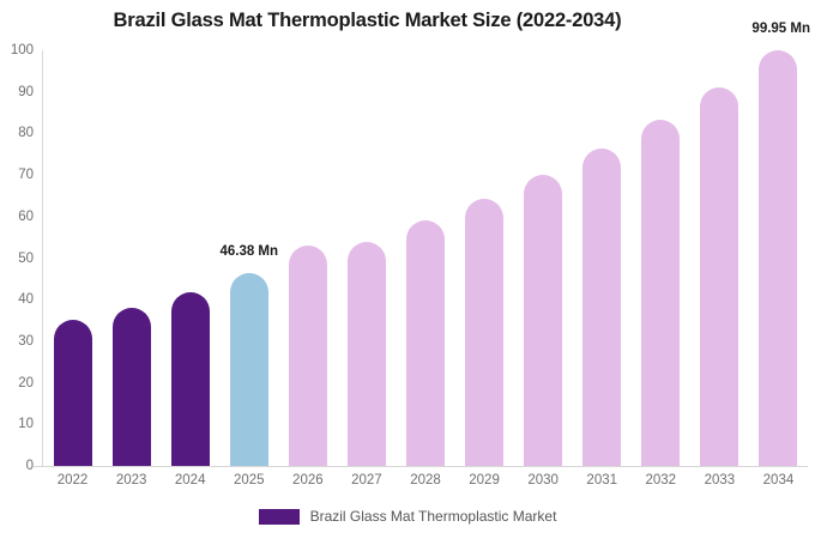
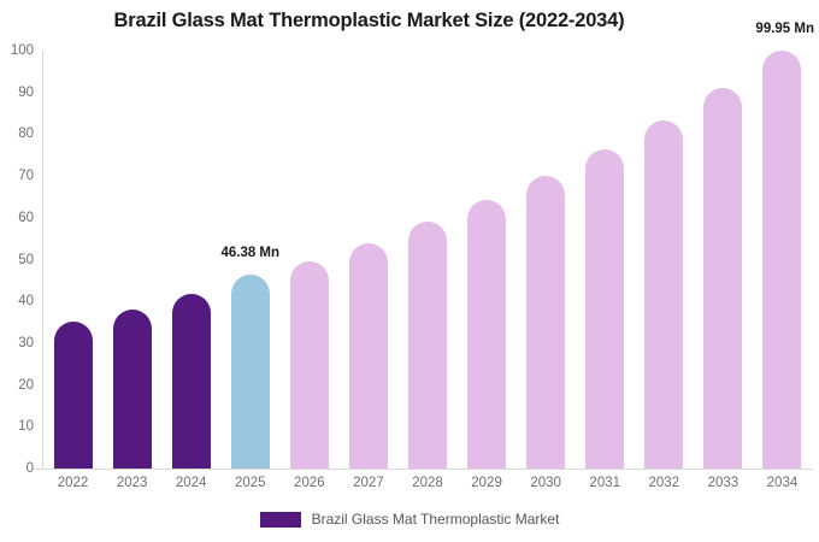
2026: 53 -> 50
